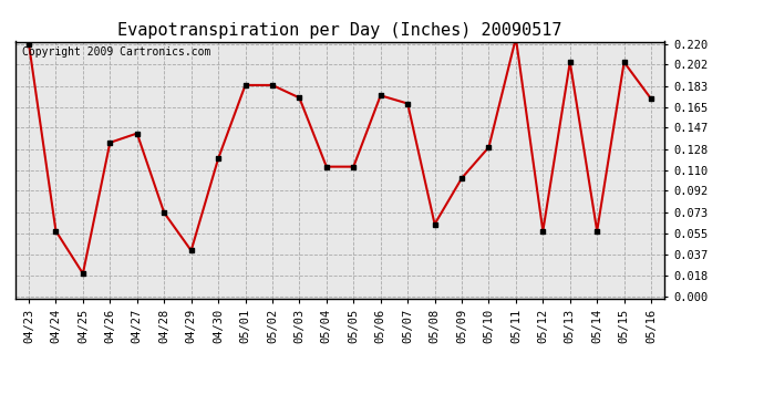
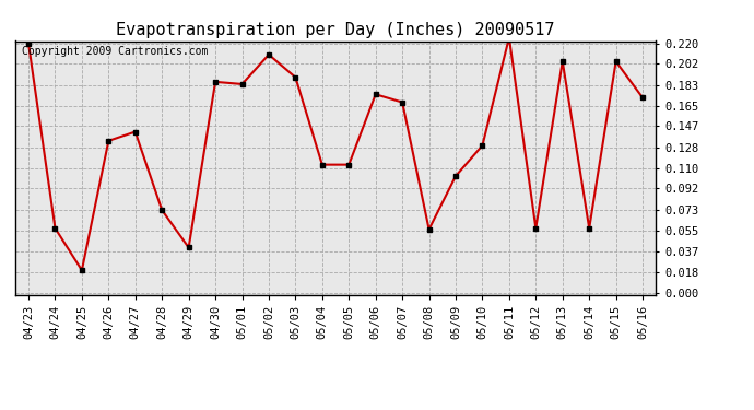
04/30: 0.120 -> 0.186
05/02: 0.184 -> 0.210
05/03: 0.173 -> 0.190
05/08: 0.063 -> 0.056
